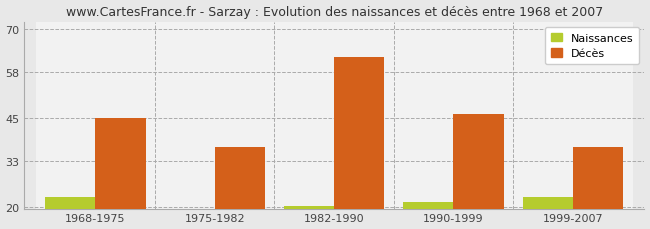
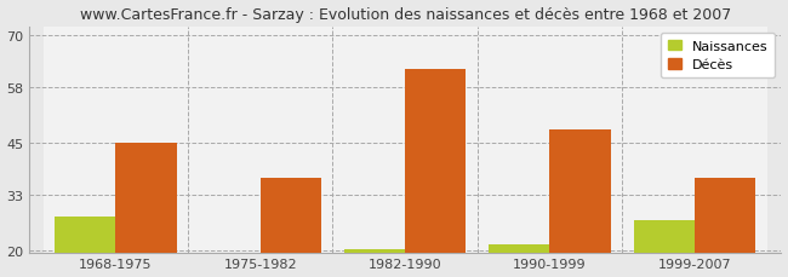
Naissances/1968-1975: 23.0 -> 28.0
Décès/1990-1999: 46 -> 48
Naissances/1999-2007: 23.0 -> 27.0
